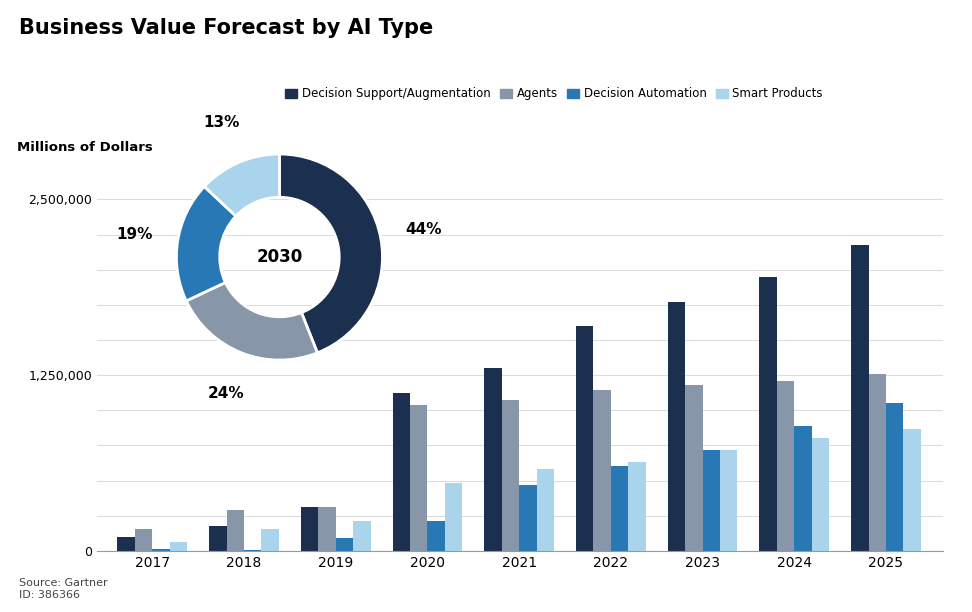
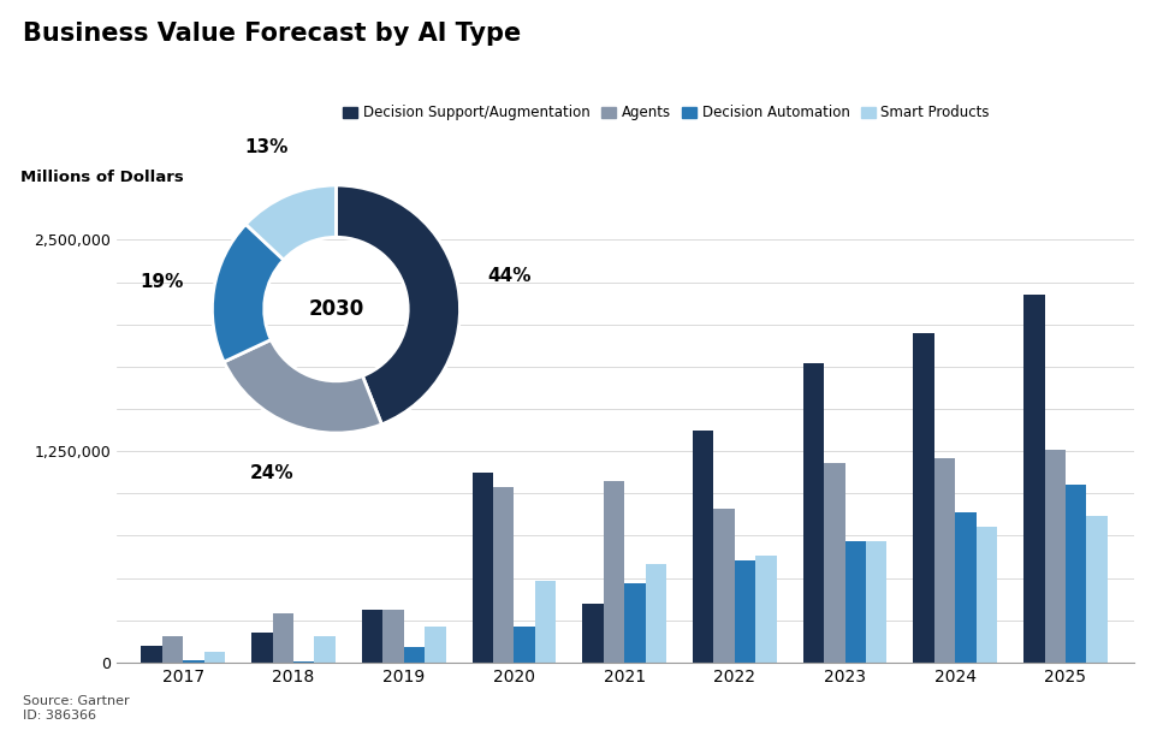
Decision Support/Augmentation/2021: 1,300,000 -> 350,000
Decision Support/Augmentation/2022: 1,600,000 -> 1,370,000
Agents/2022: 1,140,000 -> 910,000
